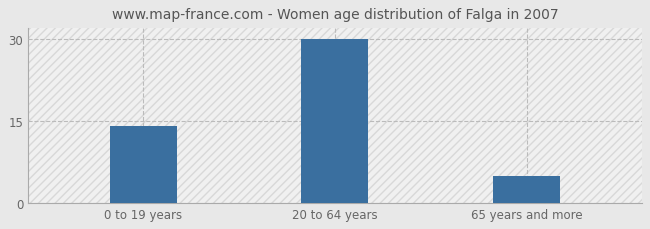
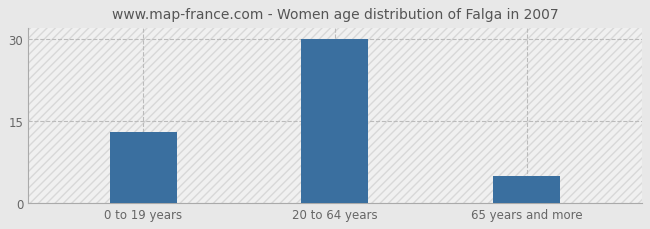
0 to 19 years: 14 -> 13
